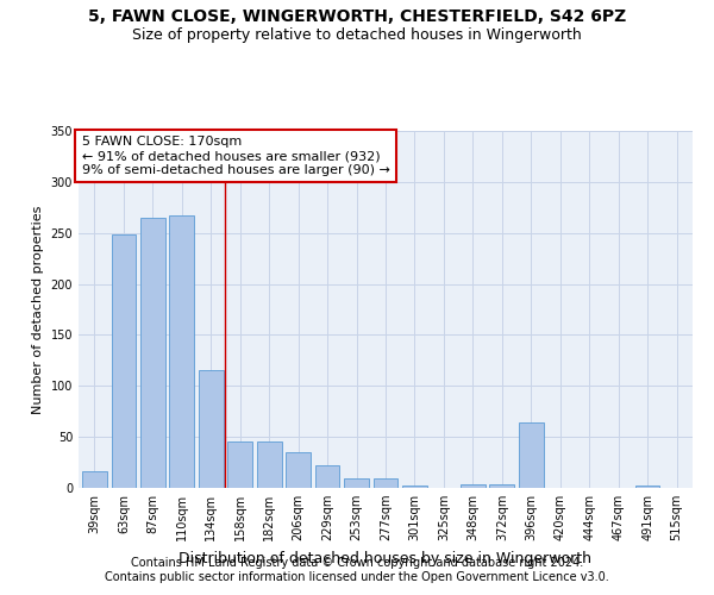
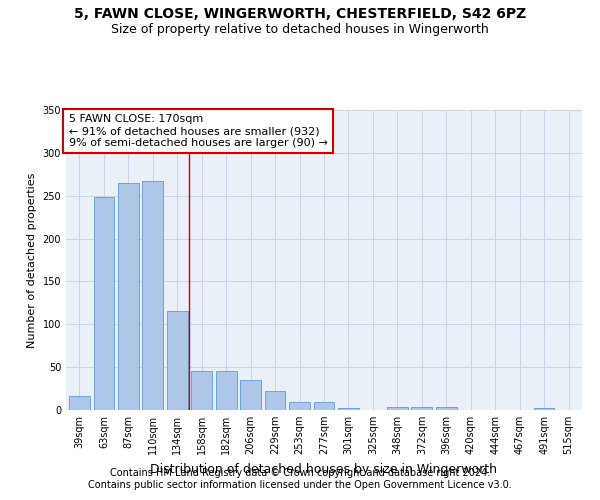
396sqm: 64 -> 3
